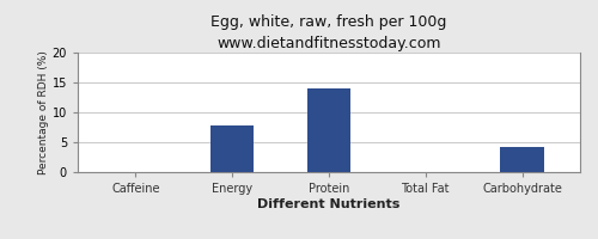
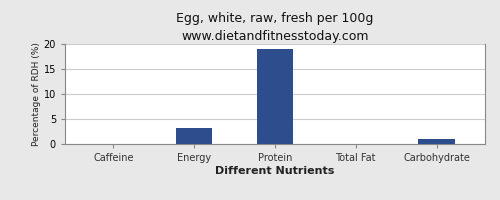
Energy: 7.8 -> 3.3
Protein: 14.0 -> 19.0
Carbohydrate: 4.2 -> 1.0
